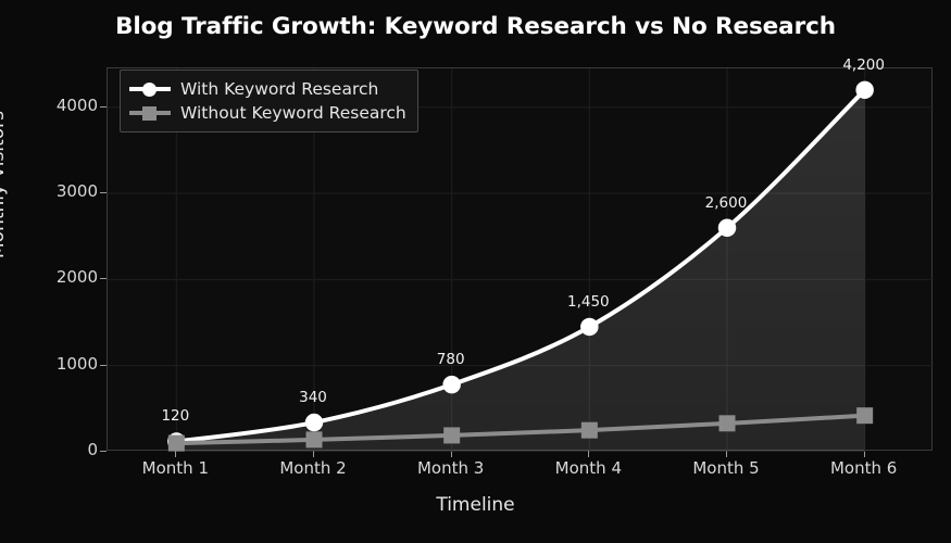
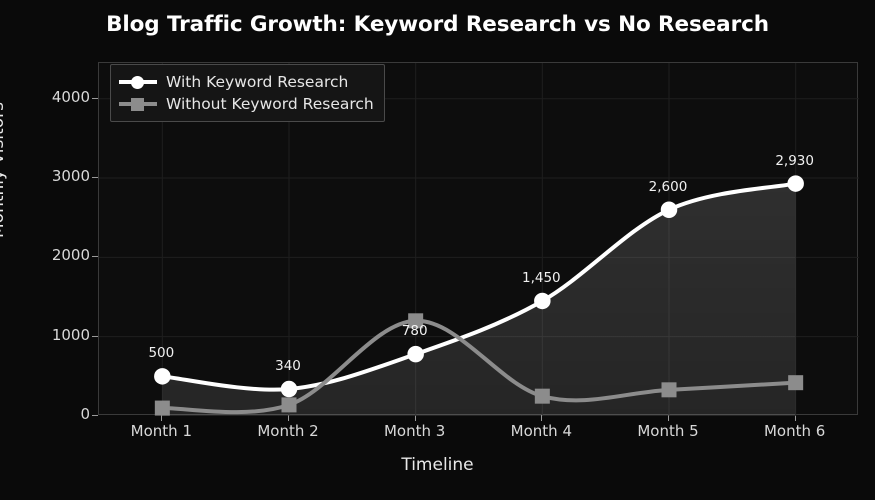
With Keyword Research/Month 1: 120 -> 500
Without Keyword Research/Month 3: 200 -> 1200
With Keyword Research/Month 6: 4,200 -> 2,930
